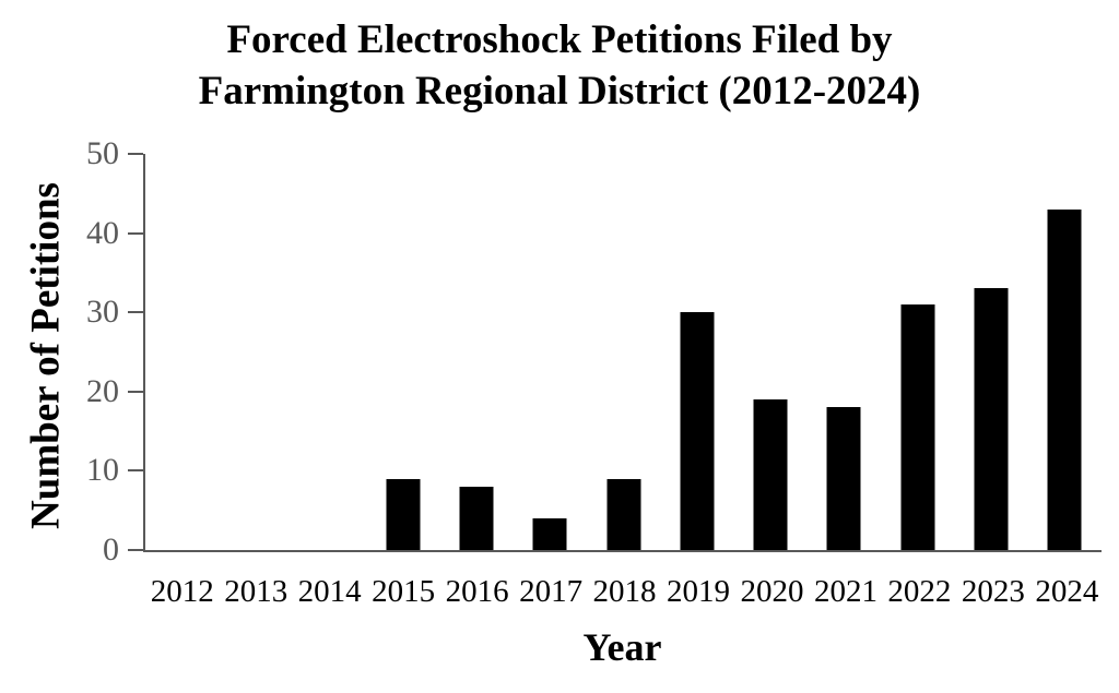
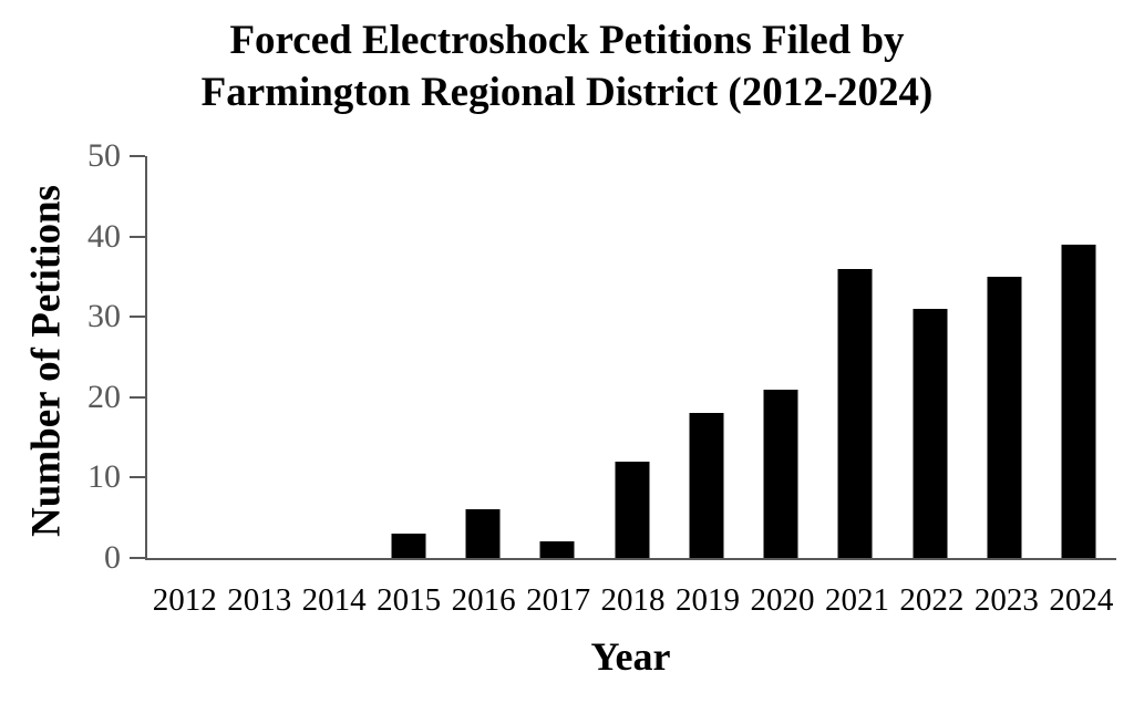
2015: 9 -> 3
2016: 8 -> 6
2017: 4 -> 2
2018: 9 -> 12
2019: 30 -> 18
2020: 19 -> 21
2021: 18 -> 36
2023: 33 -> 35
2024: 43 -> 39
